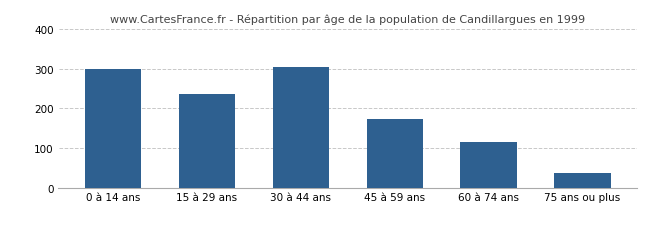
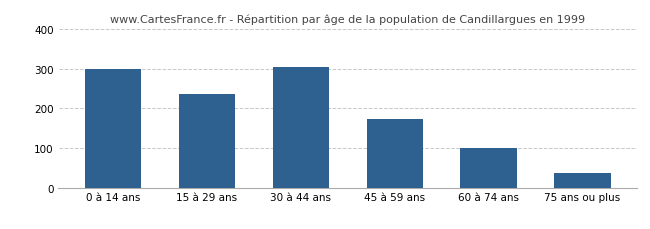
60 à 74 ans: 115 -> 101
